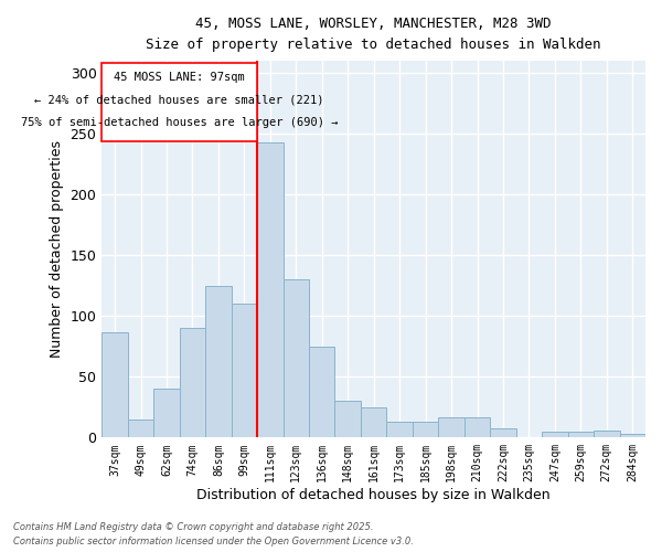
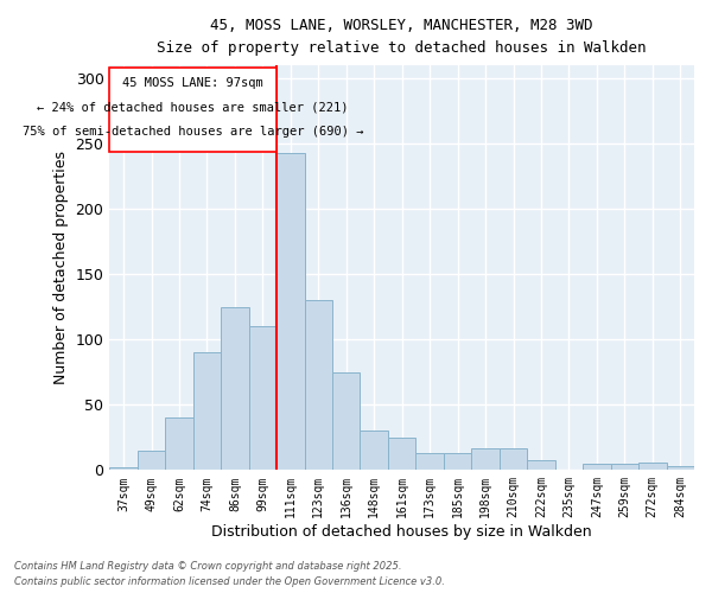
37sqm: 87 -> 2
